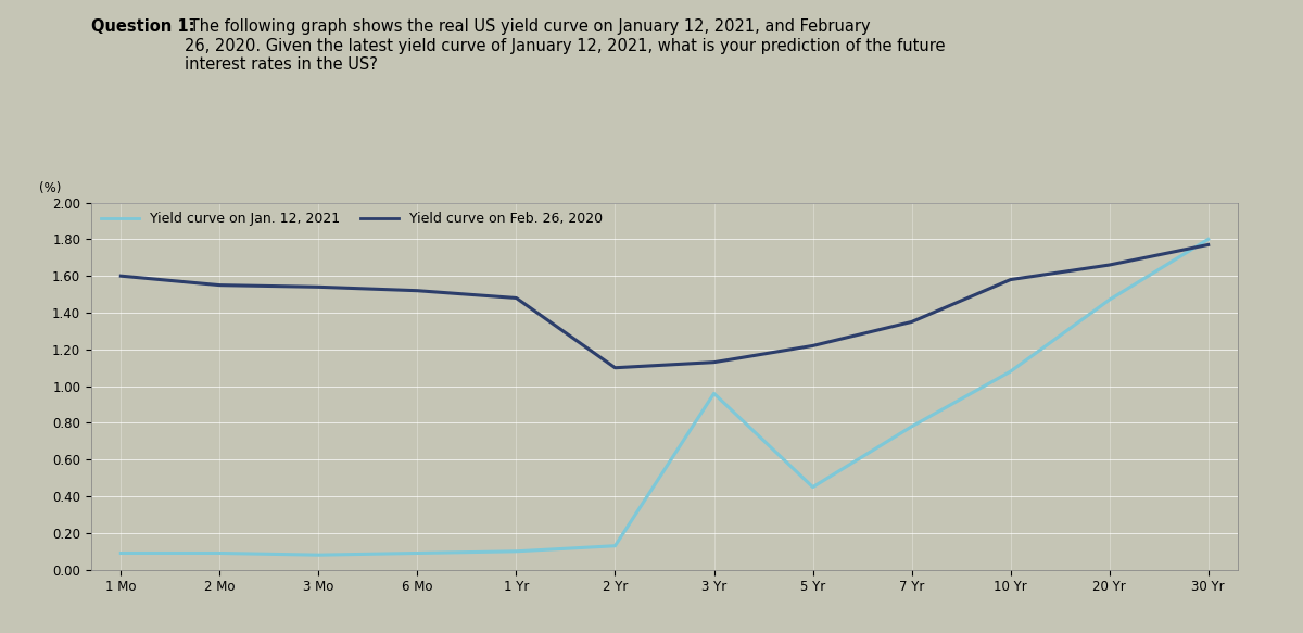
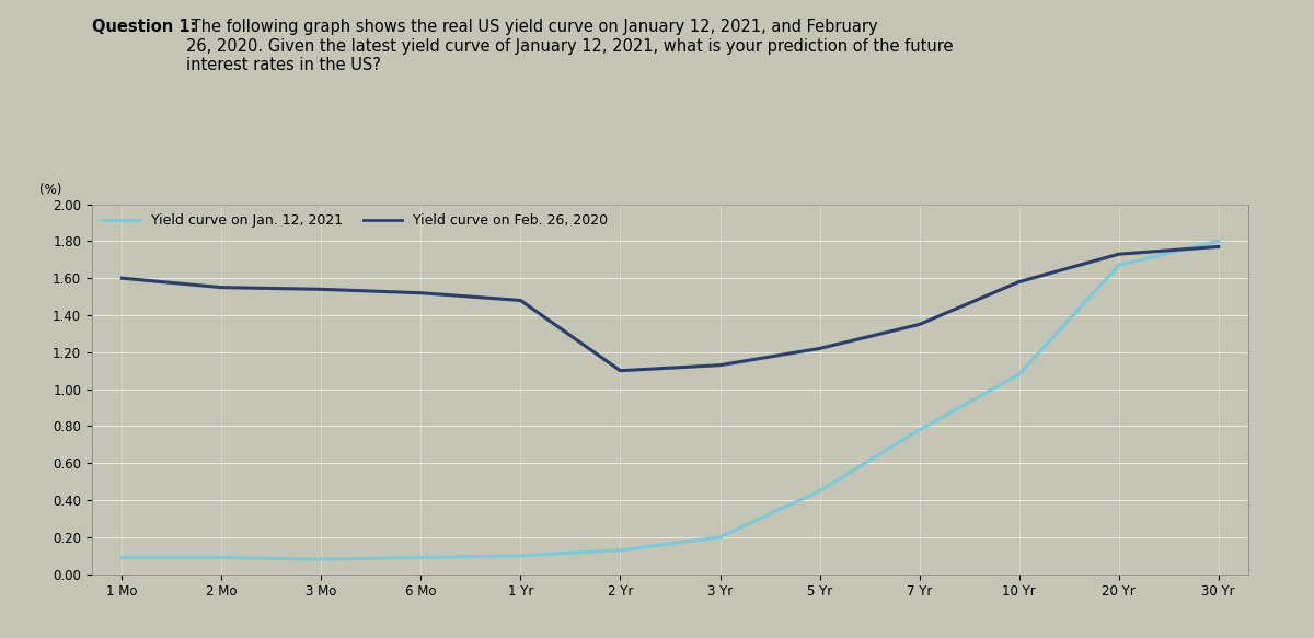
Yield curve on Jan. 12, 2021/3 Yr: 0.96 -> 0.20
Yield curve on Feb. 26, 2020/20 Yr: 1.66 -> 1.73
Yield curve on Jan. 12, 2021/20 Yr: 1.47 -> 1.67
